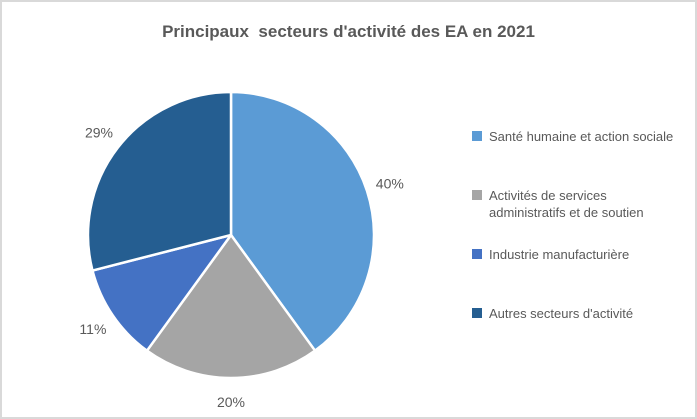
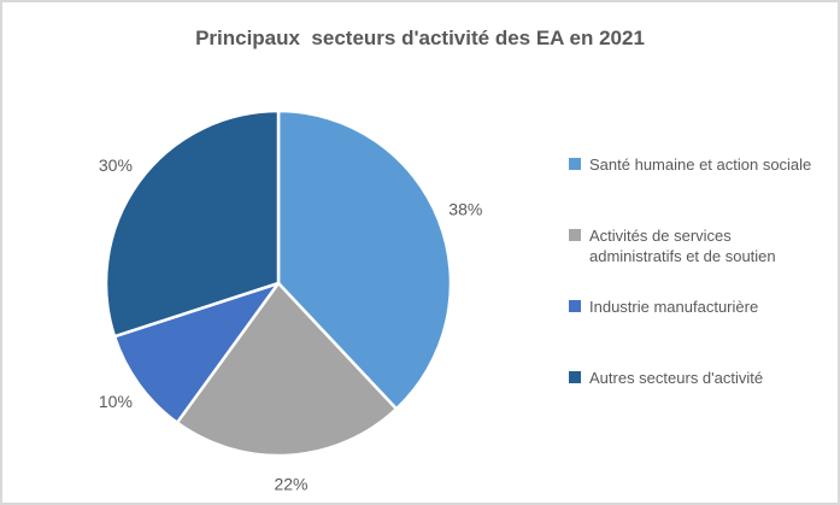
Santé humaine et action sociale: 40% -> 38%
Activités de services administratifs et de soutien: 20% -> 22%
Industrie manufacturière: 11% -> 10%
Autres secteurs d'activité: 29% -> 30%
